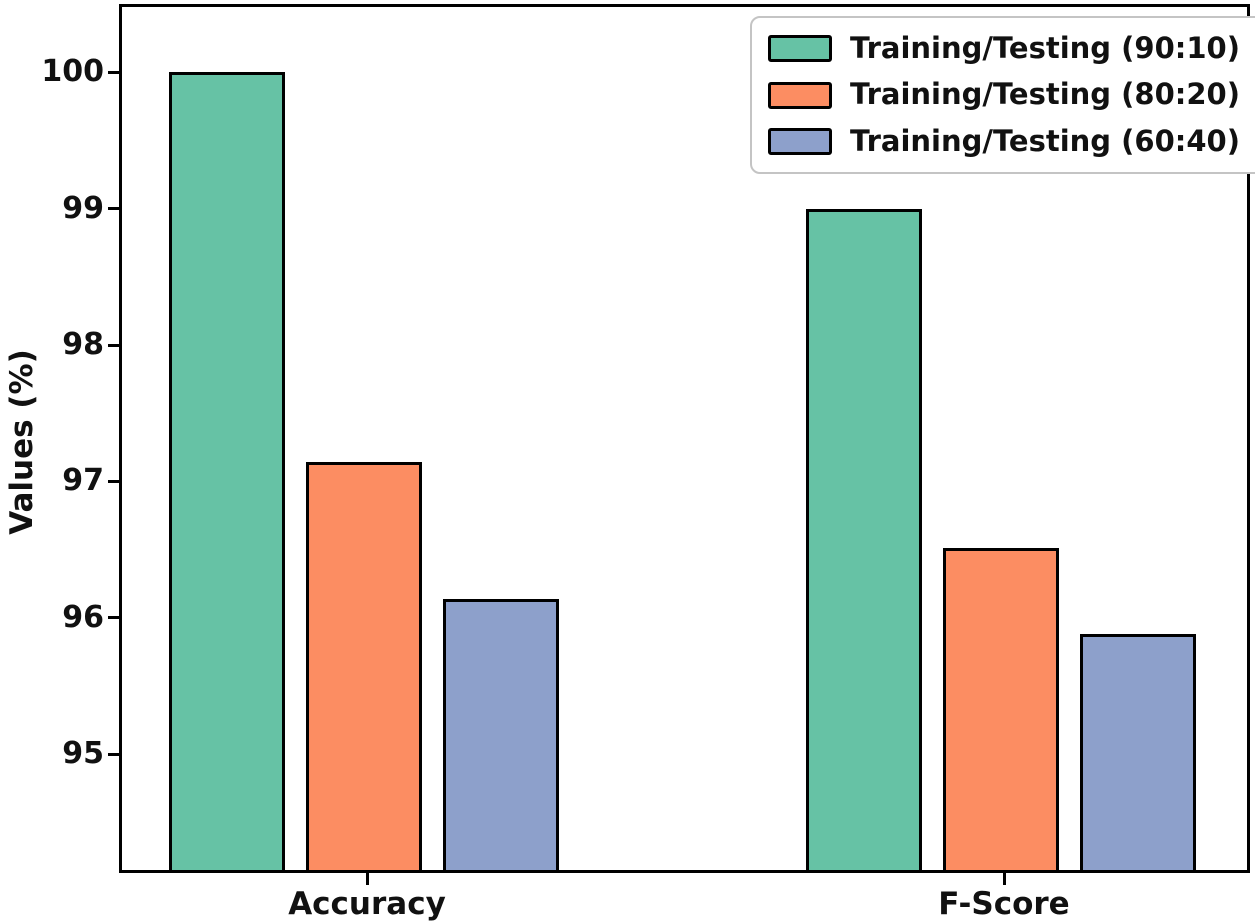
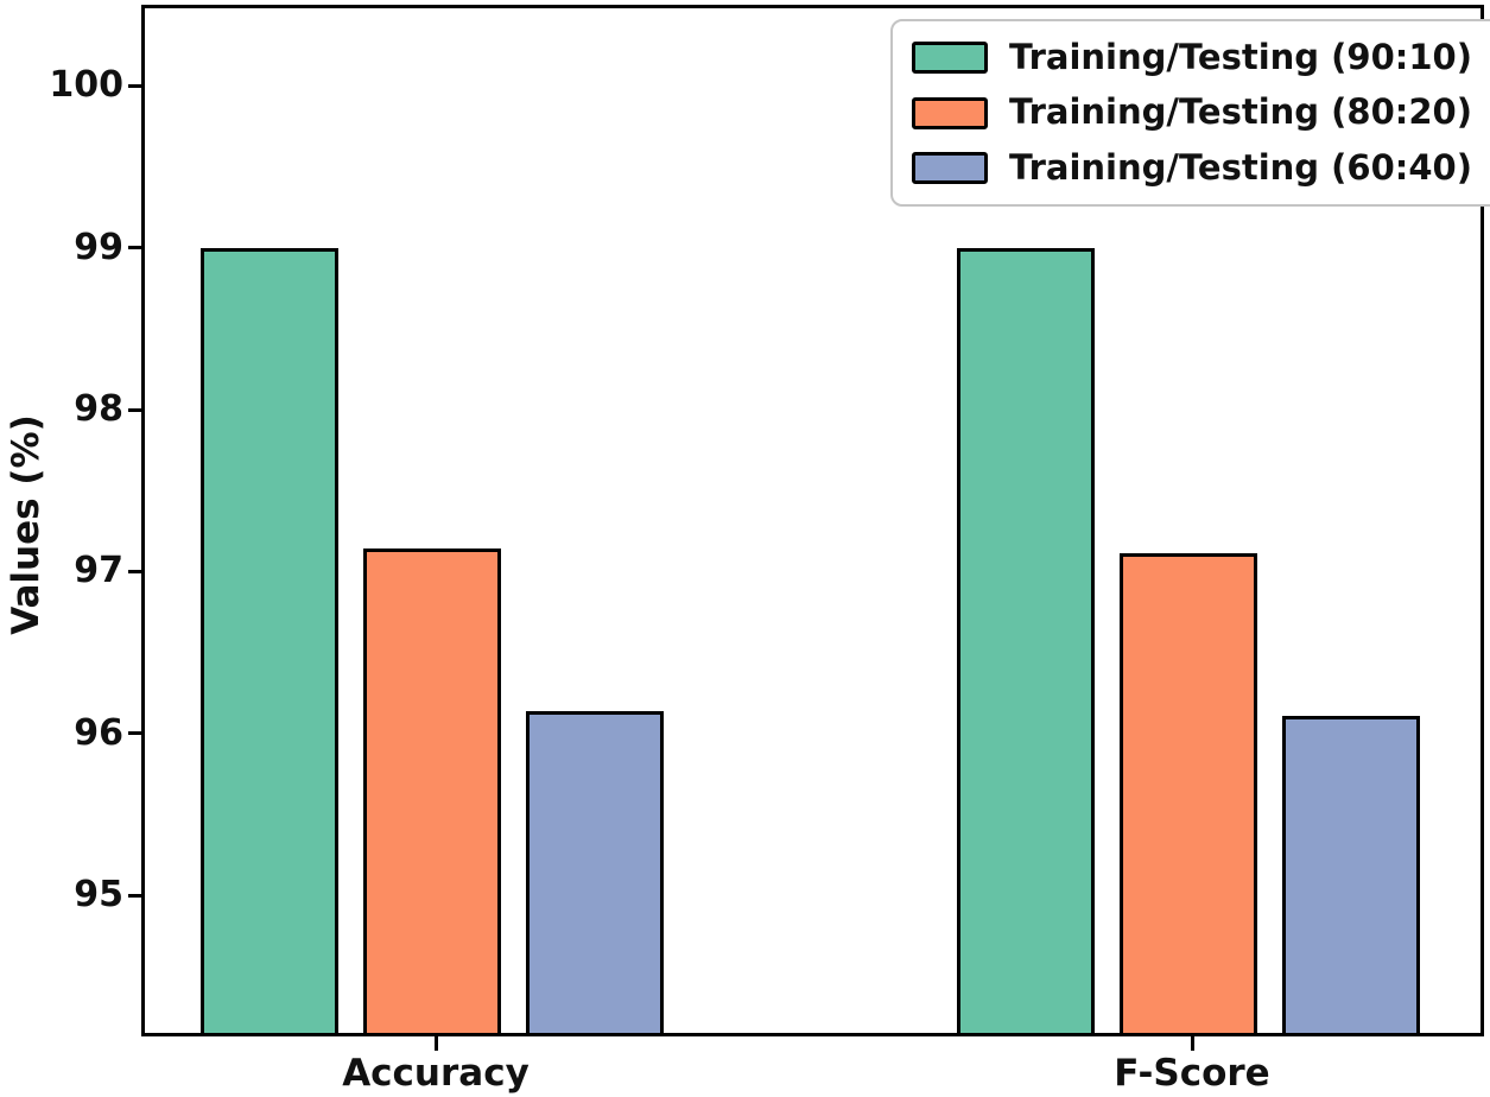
Training/Testing (90:10)/Accuracy: 100 -> 99
Training/Testing (80:20)/F-Score: 96.51 -> 97.11
Training/Testing (60:40)/F-Score: 95.88 -> 96.11
